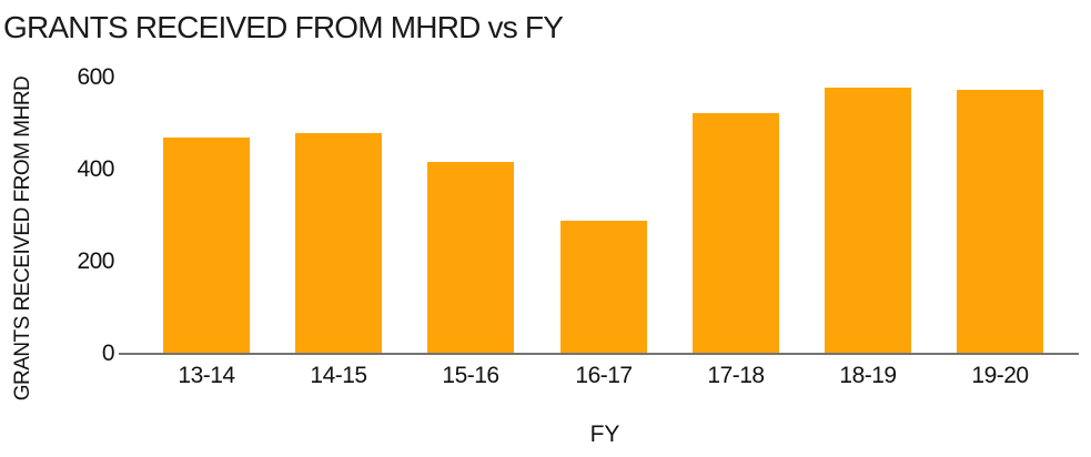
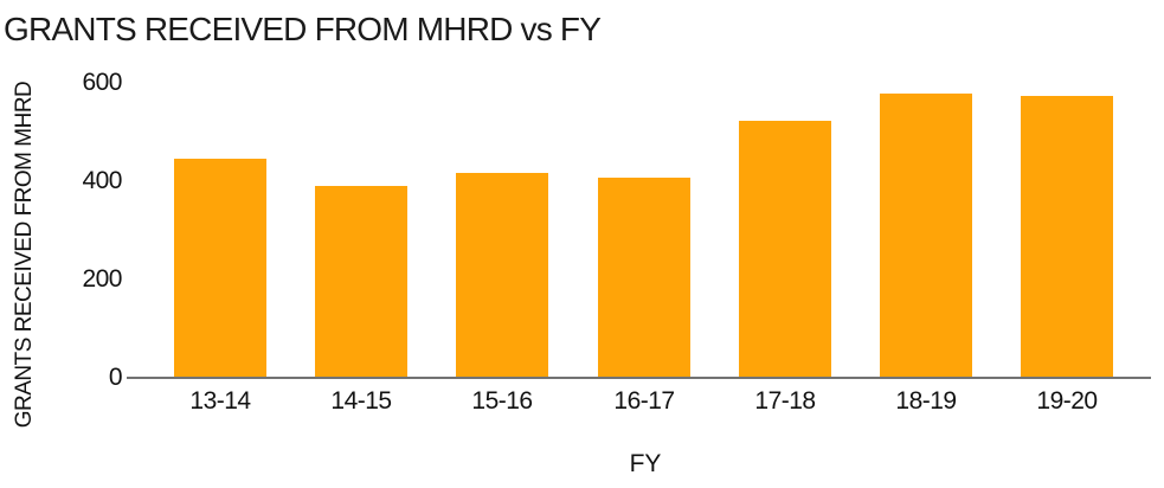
13-14: 470 -> 440
14-15: 480 -> 390
16-17: 290 -> 410
